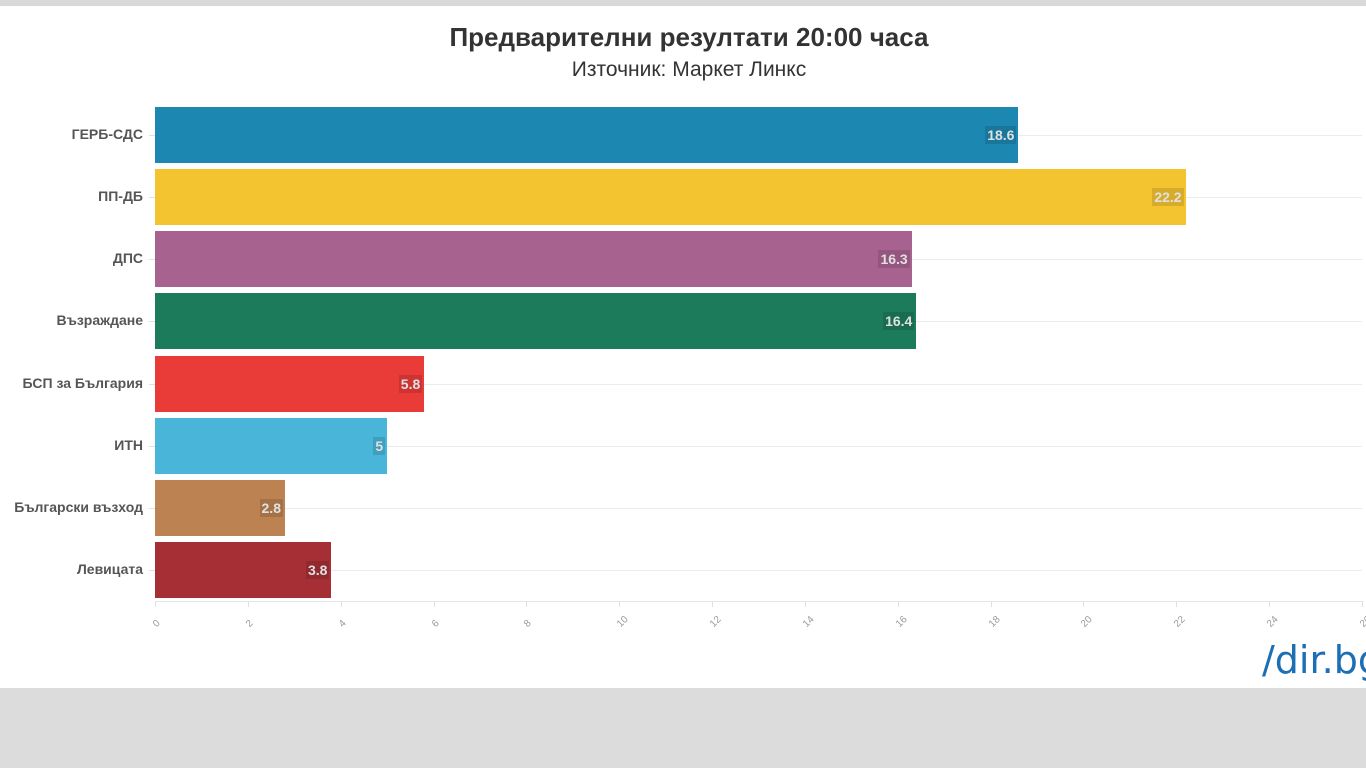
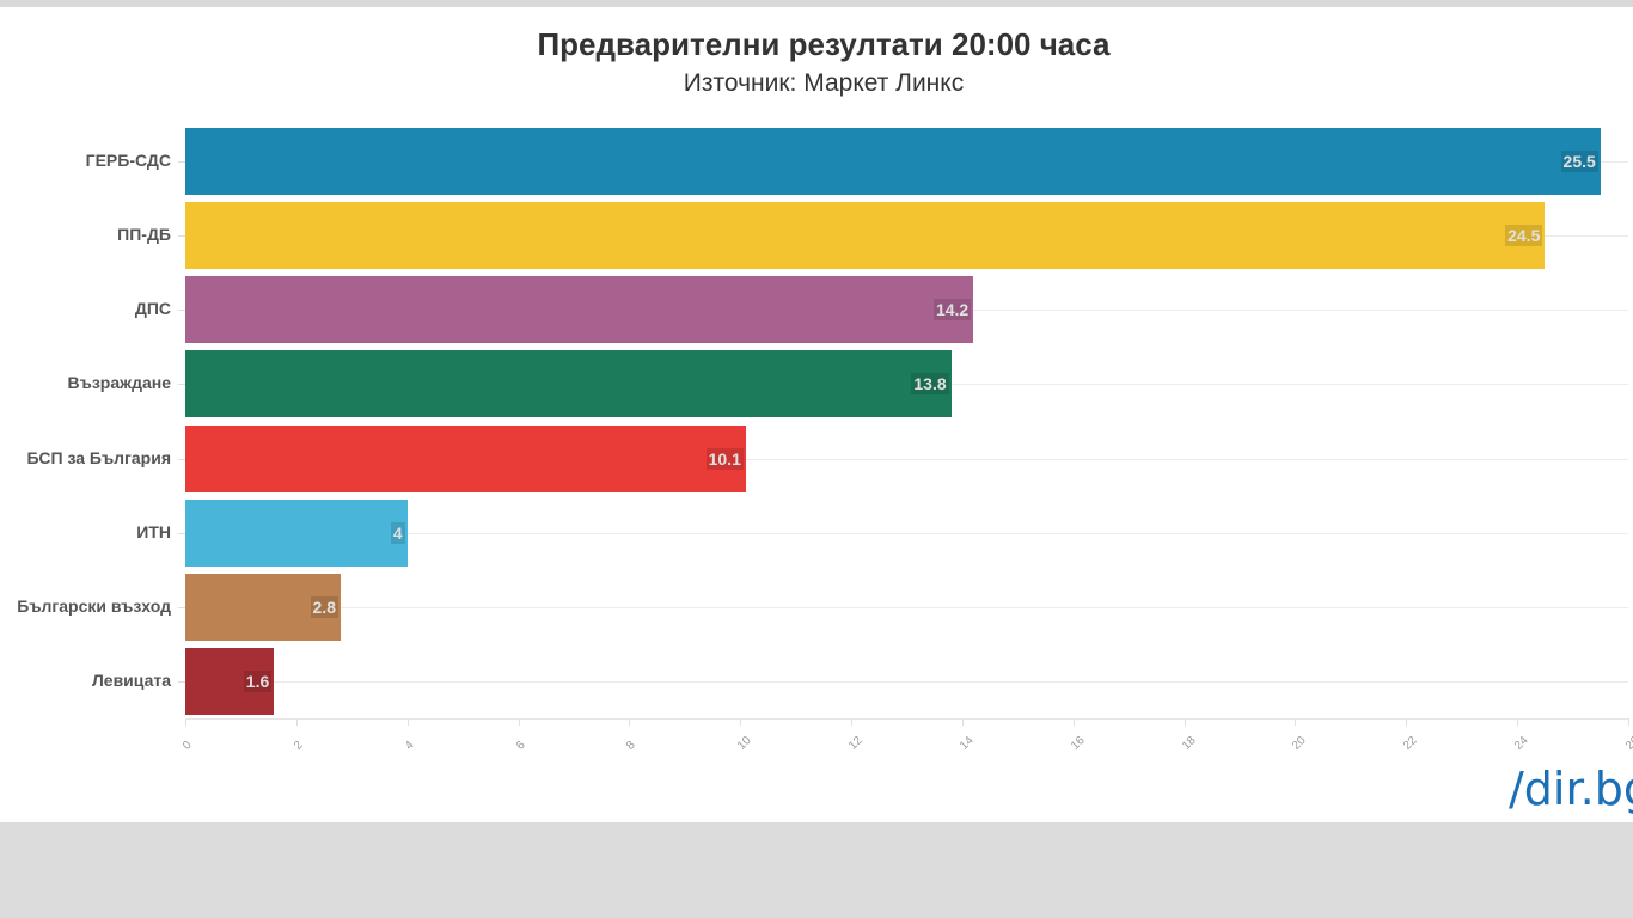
ГЕРБ-СДС: 18.6 -> 25.5
ПП-ДБ: 22.2 -> 24.5
ДПС: 16.3 -> 14.2
Възраждане: 16.4 -> 13.8
БСП за България: 5.8 -> 10.1
ИТН: 5 -> 4
Левицата: 3.8 -> 1.6
